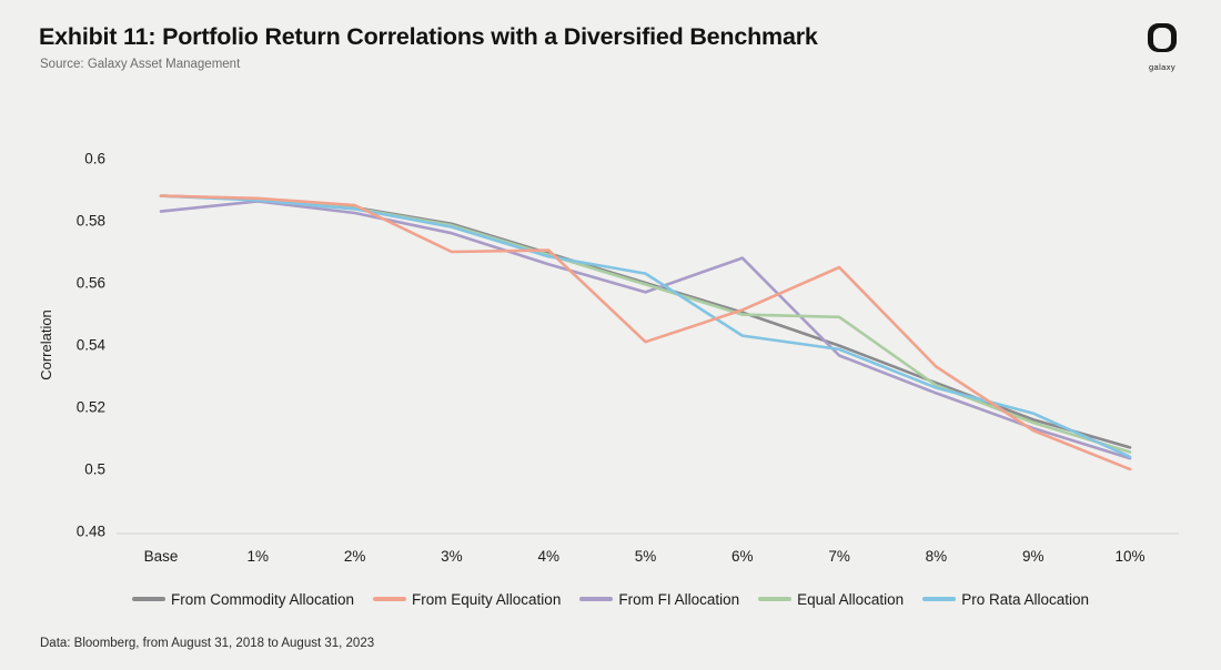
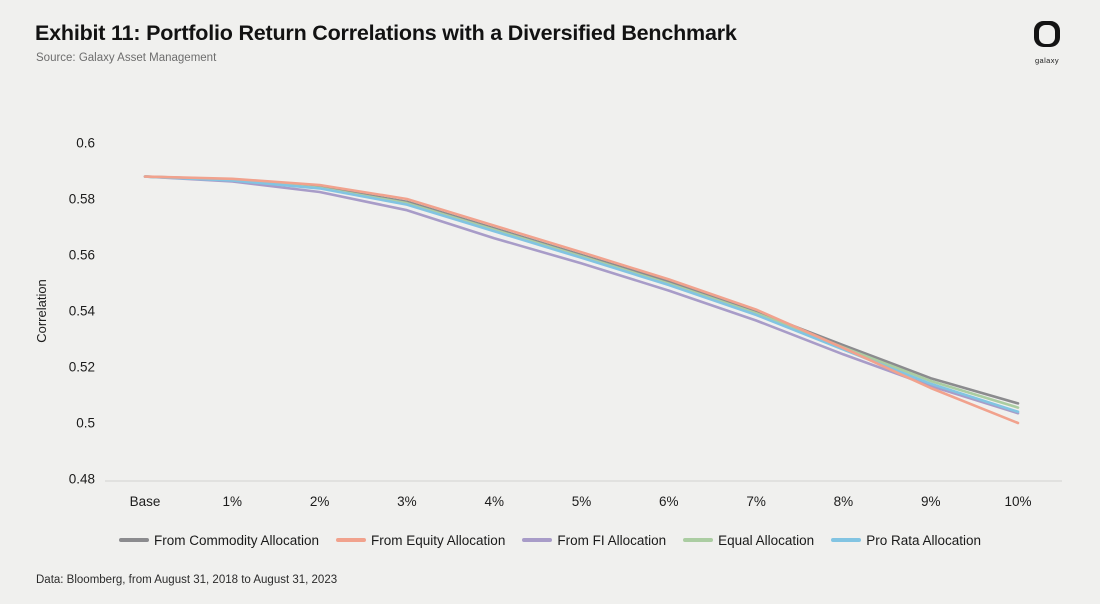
From FI Allocation/Base: 0.583 -> 0.588
From Equity Allocation/3%: 0.570 -> 0.580
From Equity Allocation/5%: 0.541 -> 0.561
Pro Rata Allocation/5%: 0.563 -> 0.559
From FI Allocation/6%: 0.568 -> 0.547
Pro Rata Allocation/6%: 0.543 -> 0.549
From Equity Allocation/7%: 0.565 -> 0.540
Equal Allocation/7%: 0.549 -> 0.539
From Equity Allocation/8%: 0.533 -> 0.527
Pro Rata Allocation/9%: 0.518 -> 0.514
